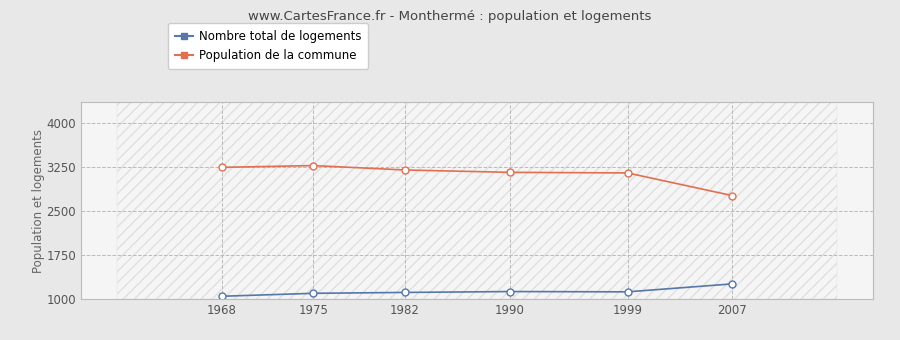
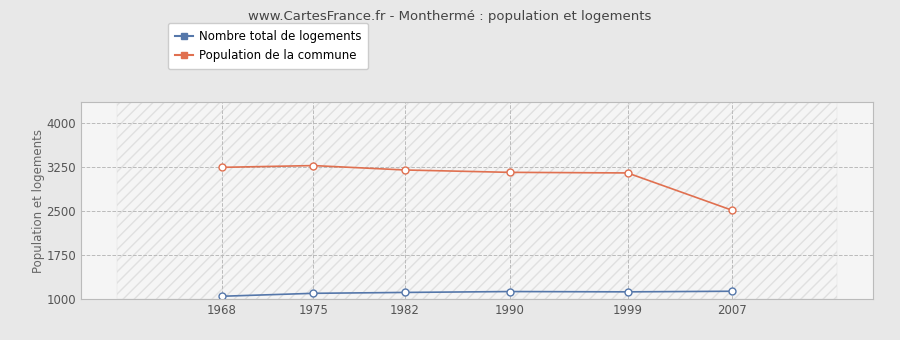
Nombre total de logements/2007: 1260 -> 1140
Population de la commune/2007: 2760 -> 2510
